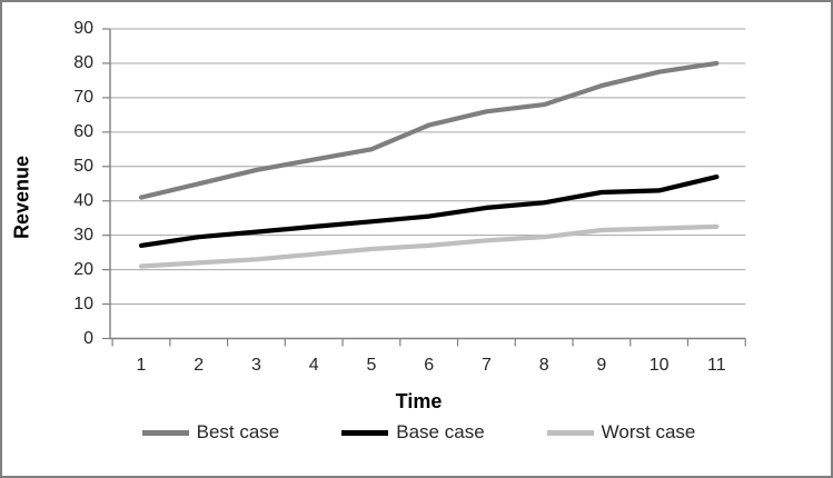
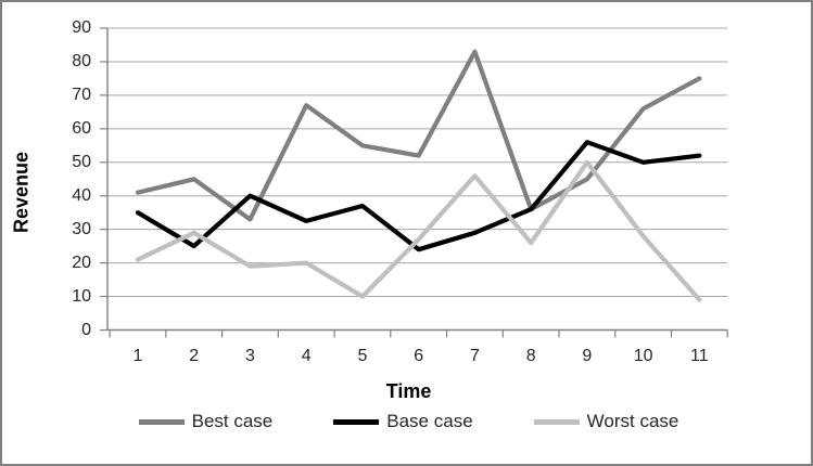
Base case/1: 27 -> 35
Base case/2: 30 -> 25
Worst case/2: 22 -> 29
Best case/3: 49 -> 33
Base case/3: 31 -> 40
Worst case/3: 23 -> 19
Best case/4: 52 -> 67
Worst case/4: 24 -> 20
Base case/5: 34 -> 37
Worst case/5: 26 -> 10
Best case/6: 62 -> 52
Base case/6: 36 -> 24
Best case/7: 66 -> 83
Base case/7: 38 -> 29
Worst case/7: 28 -> 46
Best case/8: 68 -> 36
Base case/8: 40 -> 36
Worst case/8: 30 -> 26
Best case/9: 74 -> 45
Base case/9: 42 -> 56
Worst case/9: 32 -> 50
Best case/10: 78 -> 66
Base case/10: 43 -> 50
Worst case/10: 32 -> 28
Best case/11: 80 -> 75
Base case/11: 47 -> 52
Worst case/11: 32 -> 9
